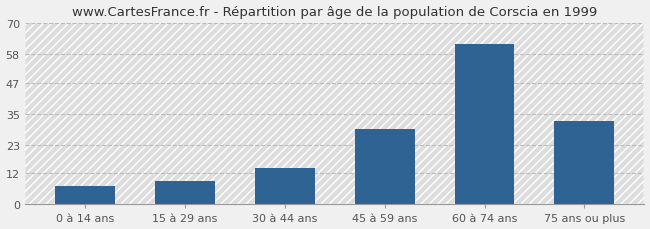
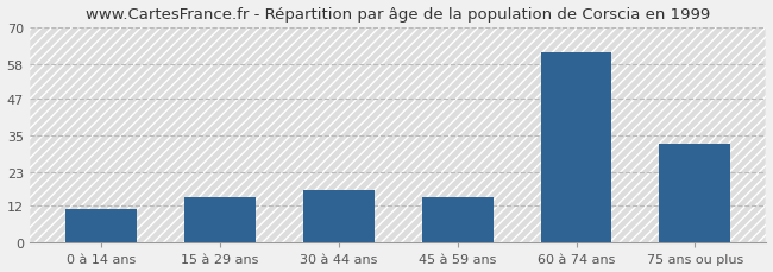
0 à 14 ans: 7 -> 11
15 à 29 ans: 9 -> 15
30 à 44 ans: 14 -> 17
45 à 59 ans: 29 -> 15
